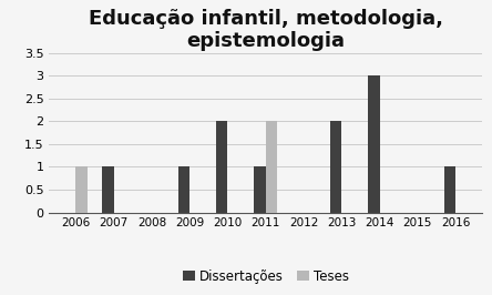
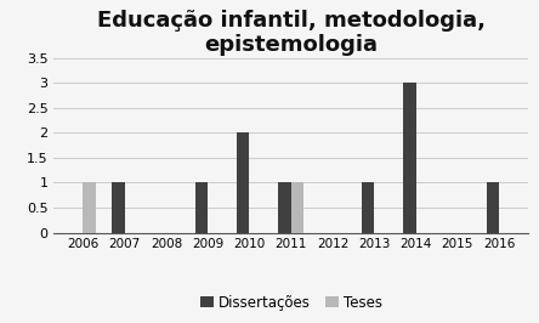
Teses/2011: 2 -> 1
Dissertações/2013: 2 -> 1
